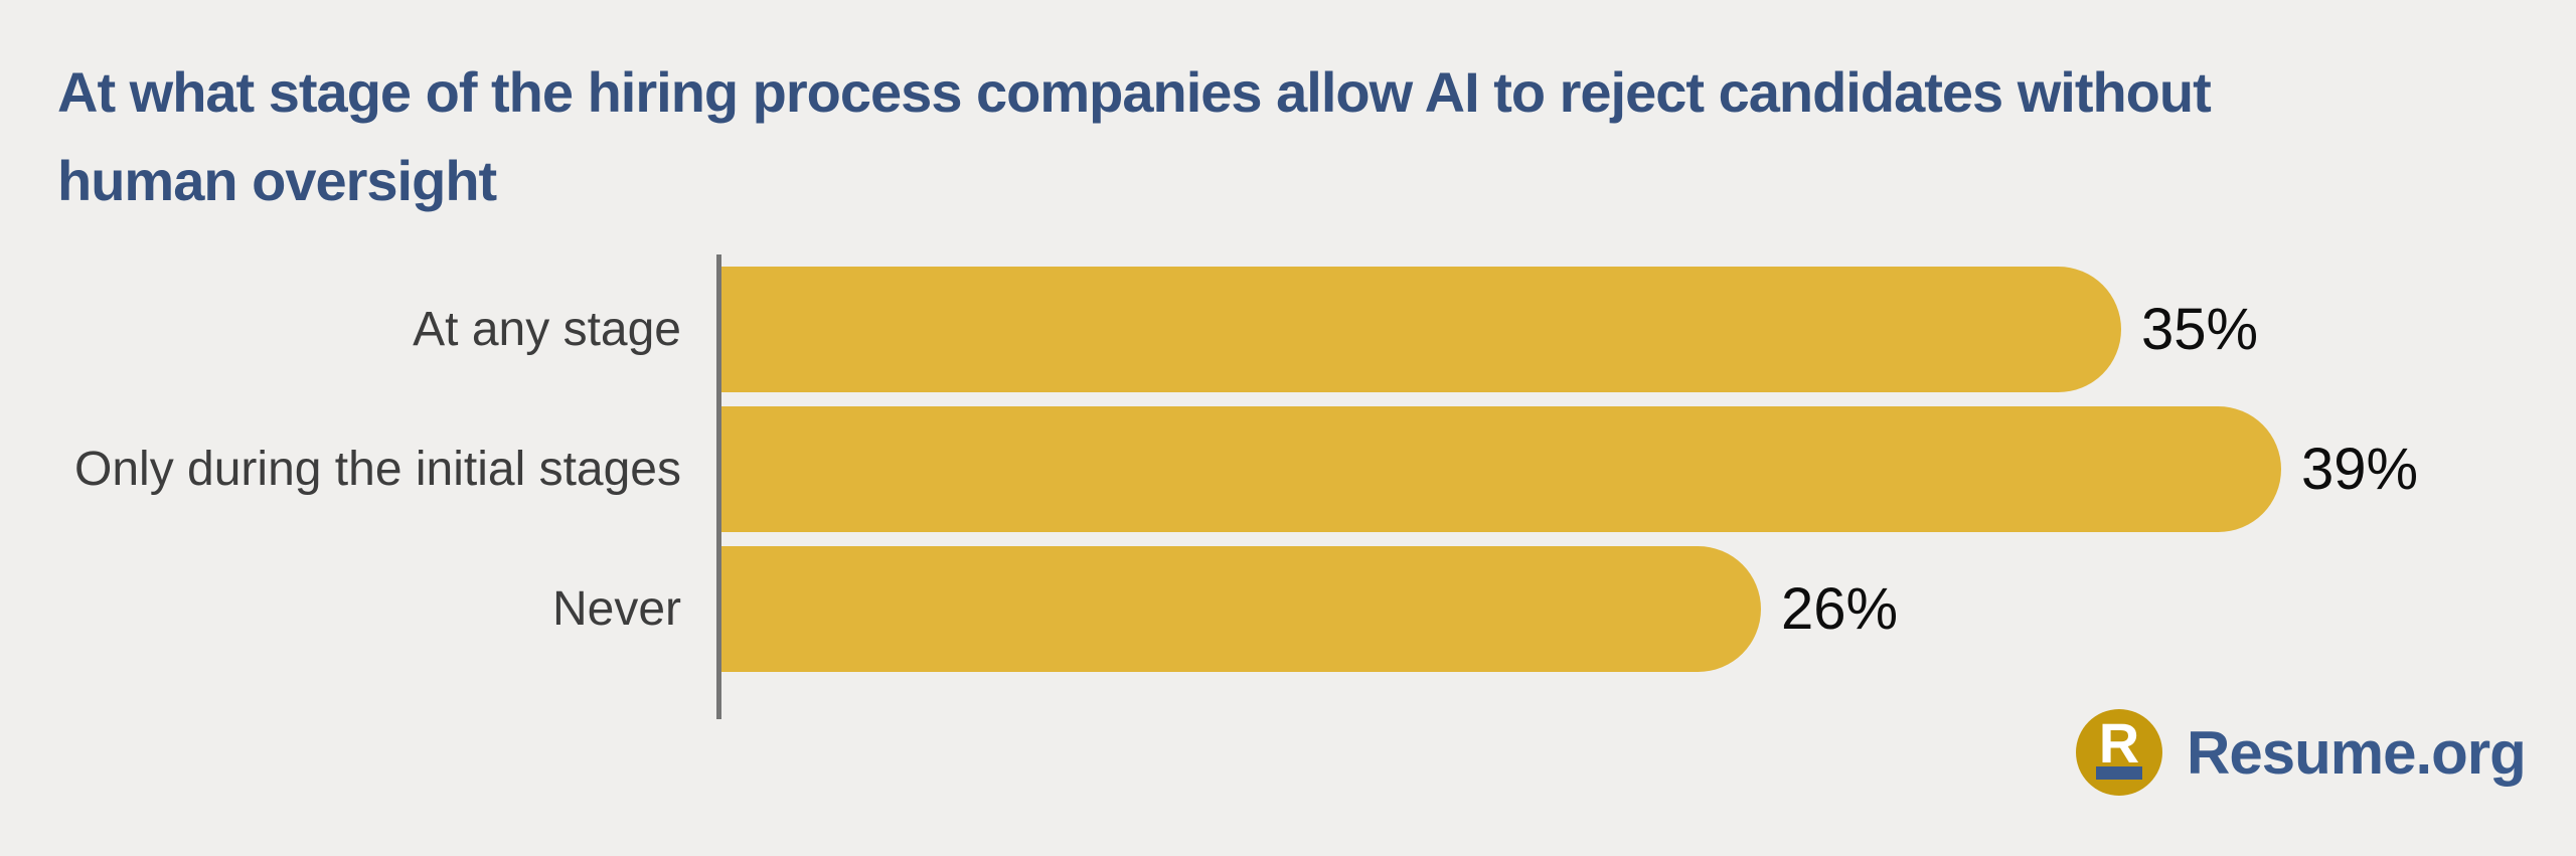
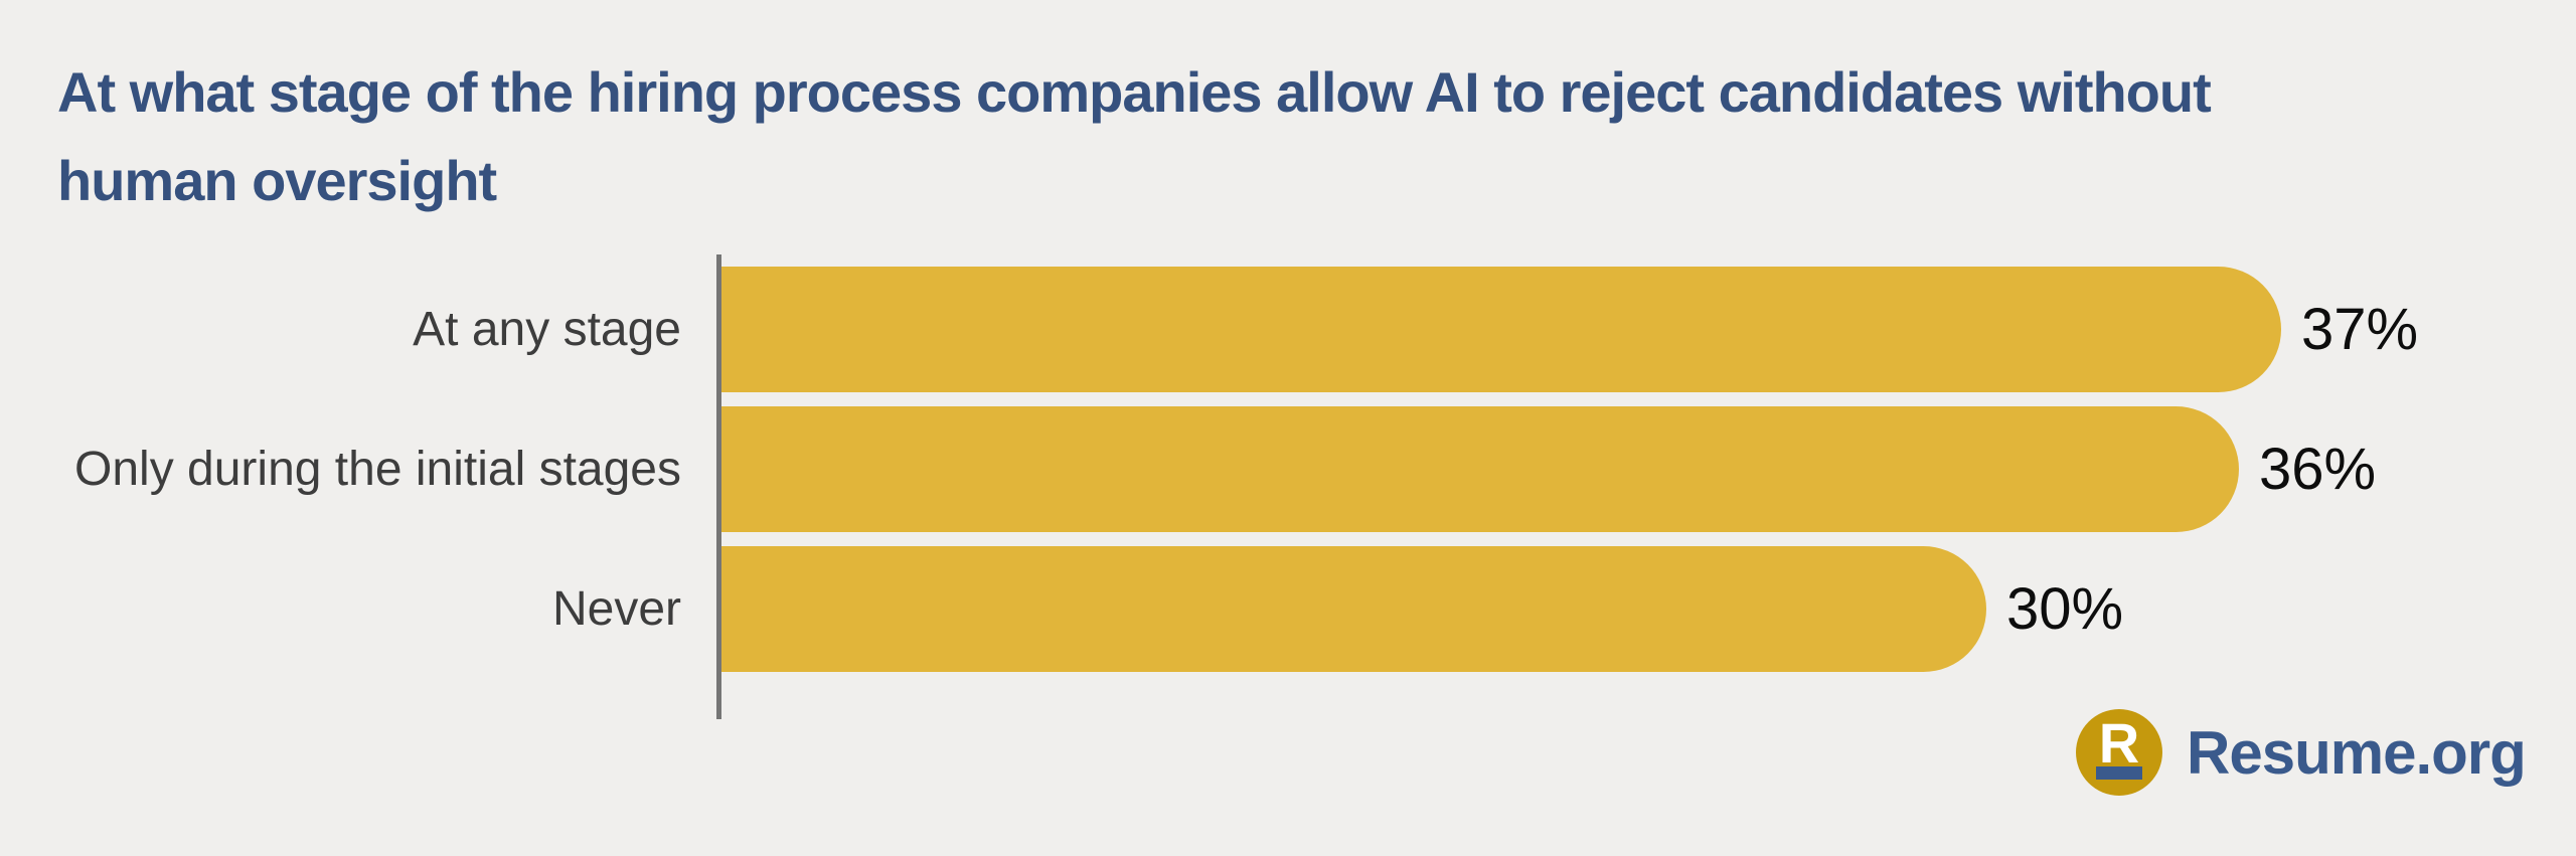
At any stage: 35% -> 37%
Only during the initial stages: 39% -> 36%
Never: 26% -> 30%
